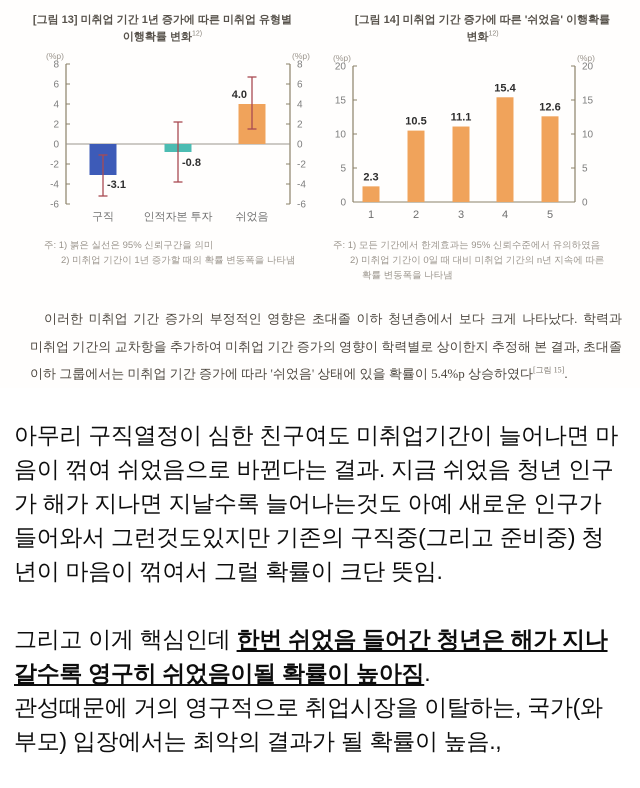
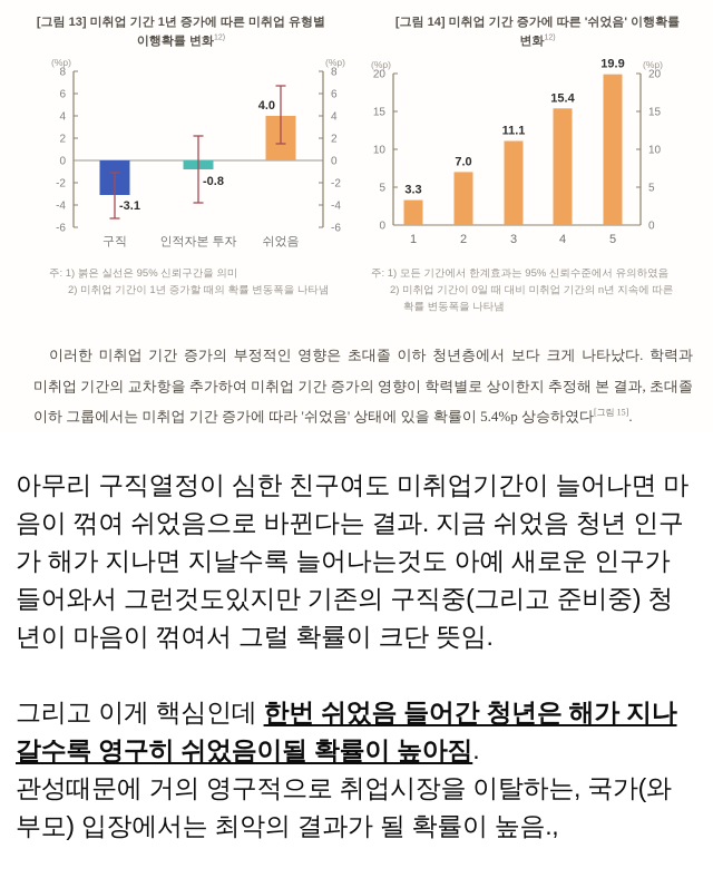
[그림 14] 미취업 기간 증가에 따른 '쉬었음' 이행확률 변화/1: 2.3 -> 3.3
[그림 14] 미취업 기간 증가에 따른 '쉬었음' 이행확률 변화/2: 10.5 -> 7.0
[그림 14] 미취업 기간 증가에 따른 '쉬었음' 이행확률 변화/5: 12.6 -> 19.9
